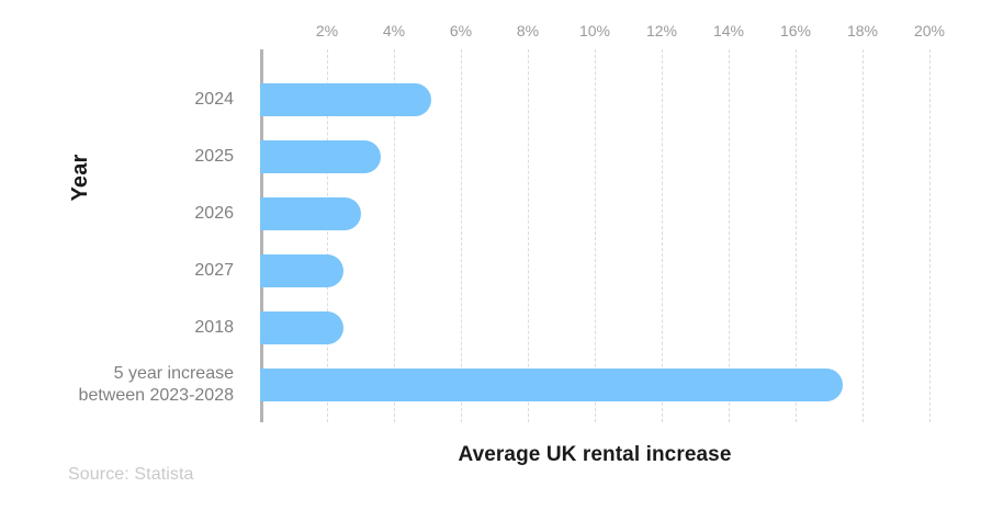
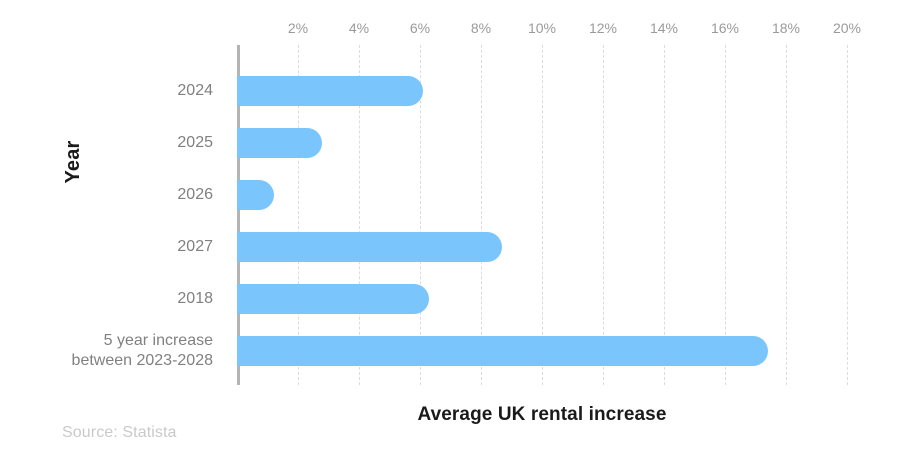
2024: 5.1% -> 6.1%
2025: 3.6% -> 2.8%
2026: 3.0% -> 1.2%
2027: 2.5% -> 8.7%
2018: 2.5% -> 6.3%
